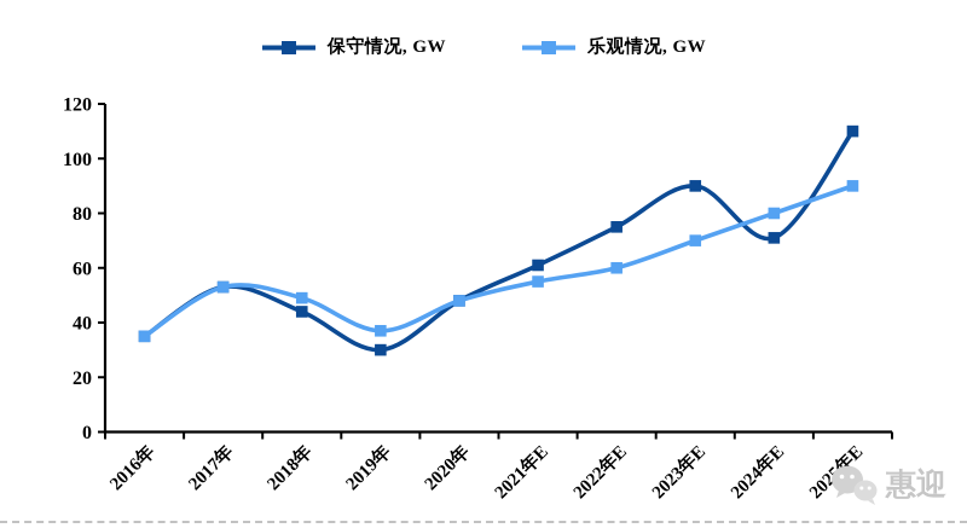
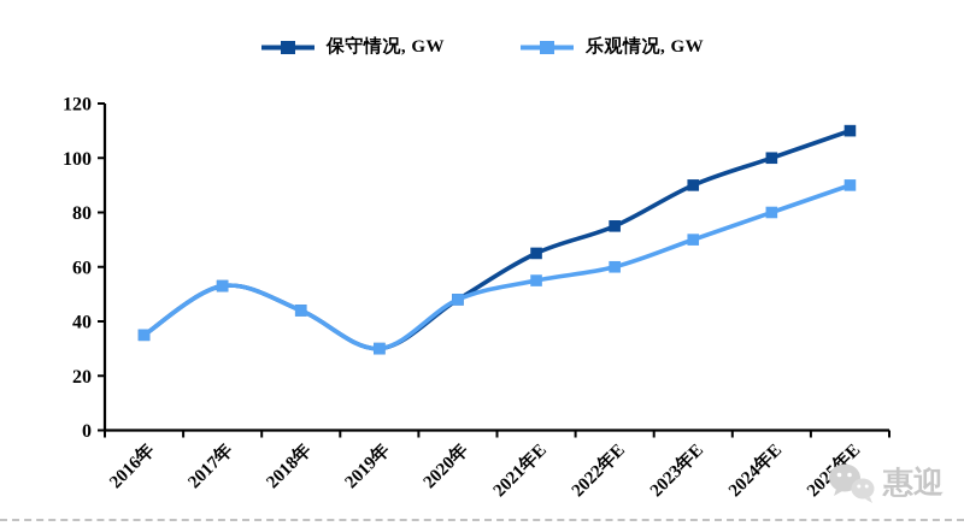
乐观情况, GW/2018年: 49 -> 44
乐观情况, GW/2019年: 37 -> 30
保守情况, GW/2021年E: 61 -> 65
保守情况, GW/2024年E: 71 -> 100
